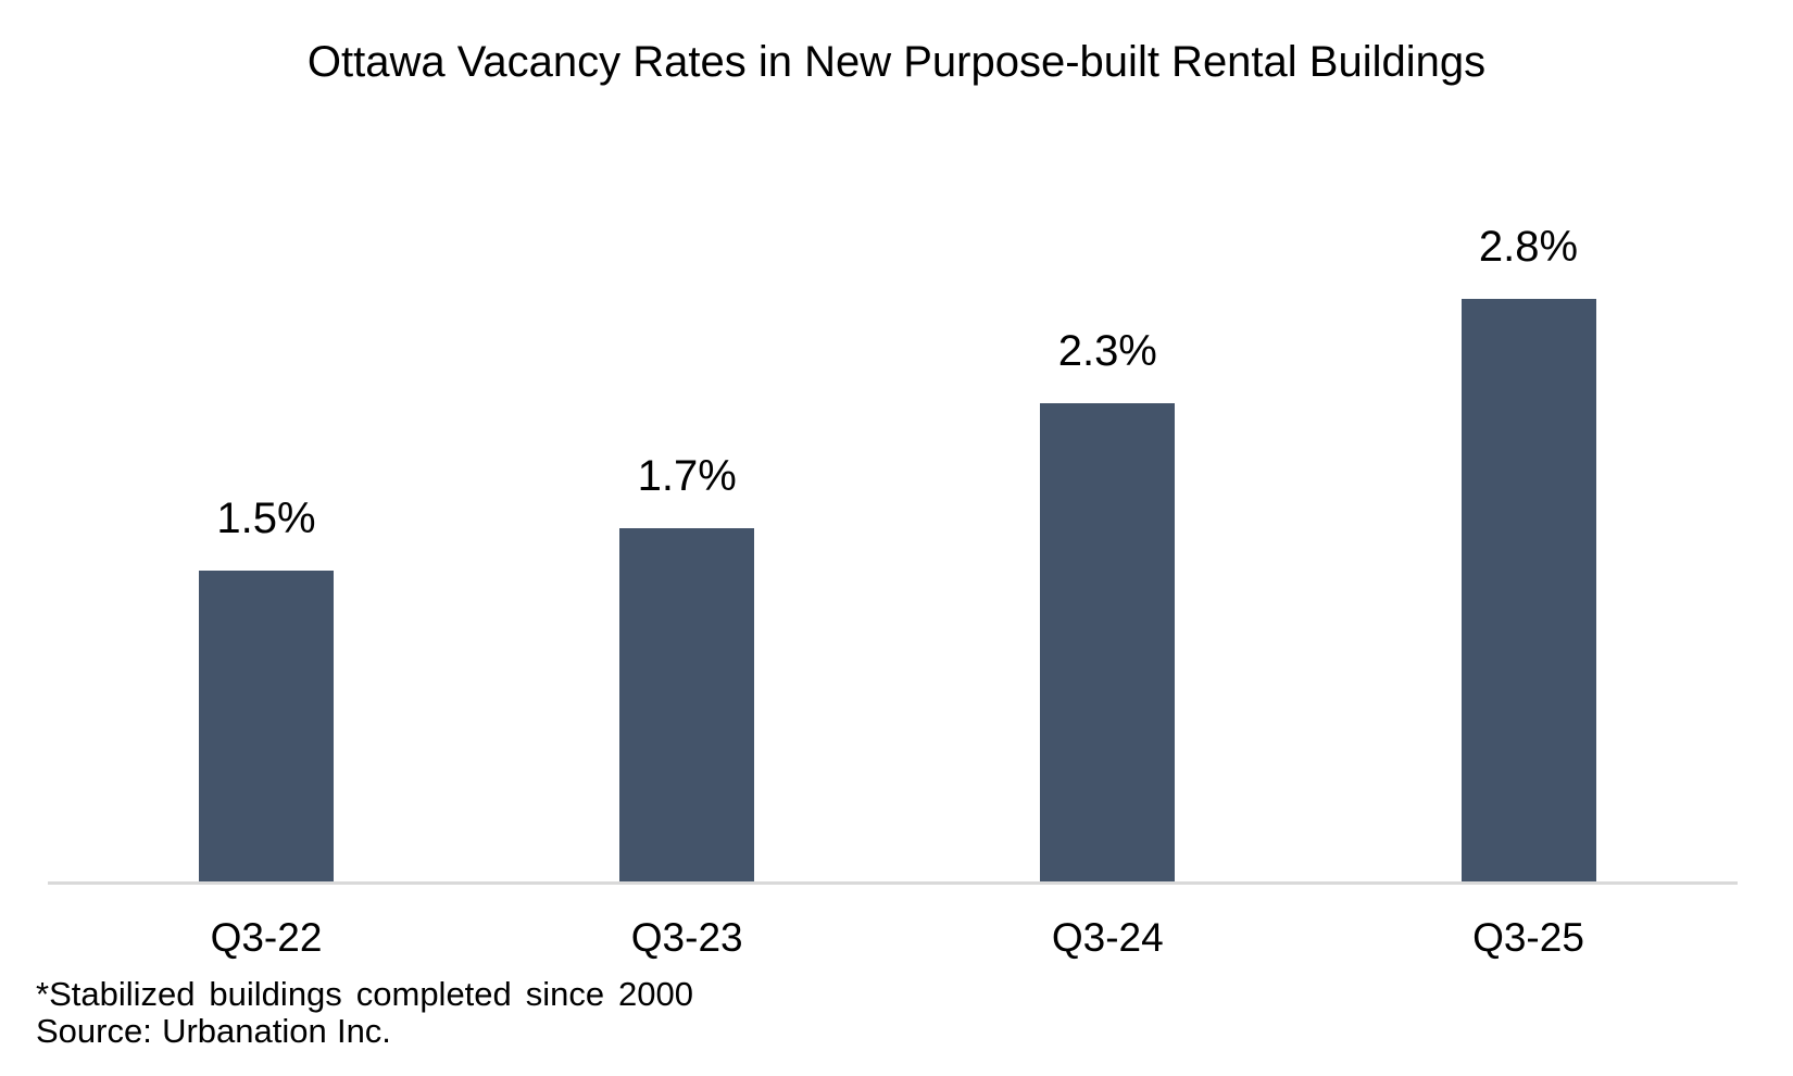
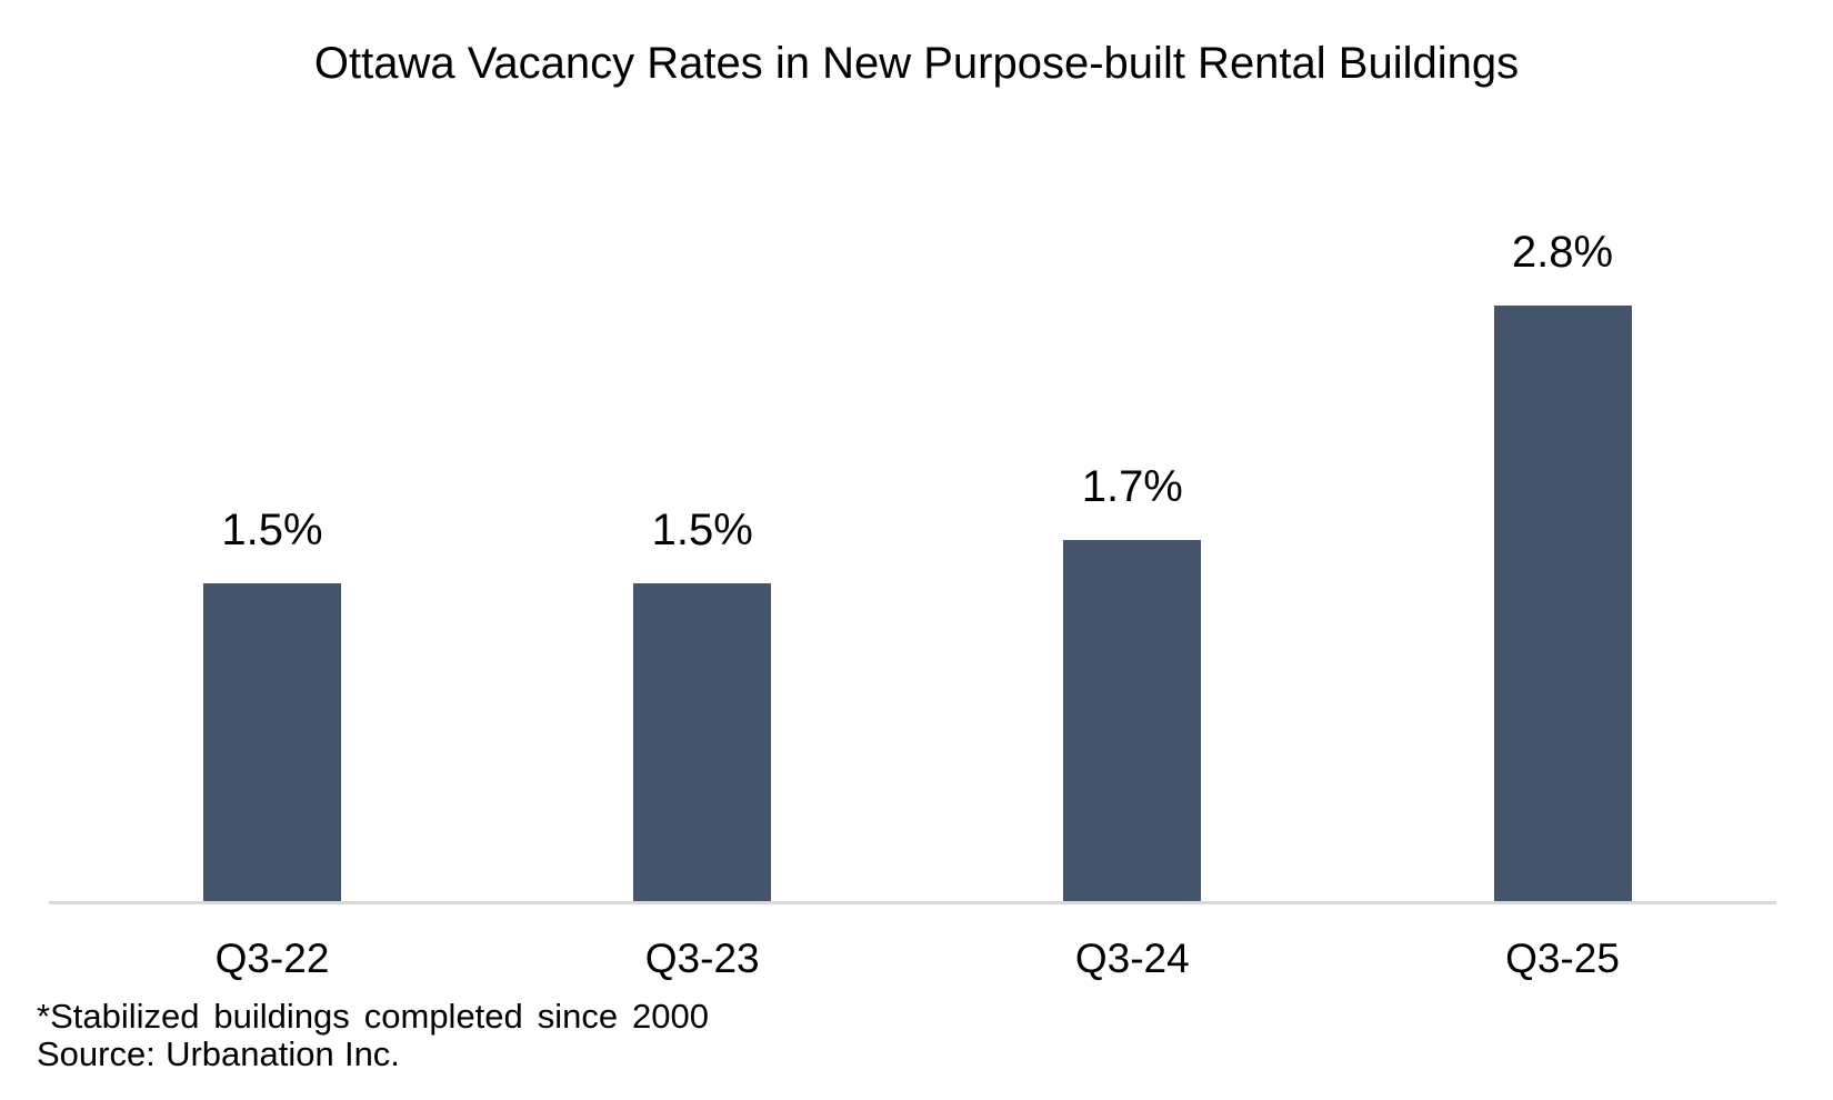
Q3-23: 1.7% -> 1.5%
Q3-24: 2.3% -> 1.7%
